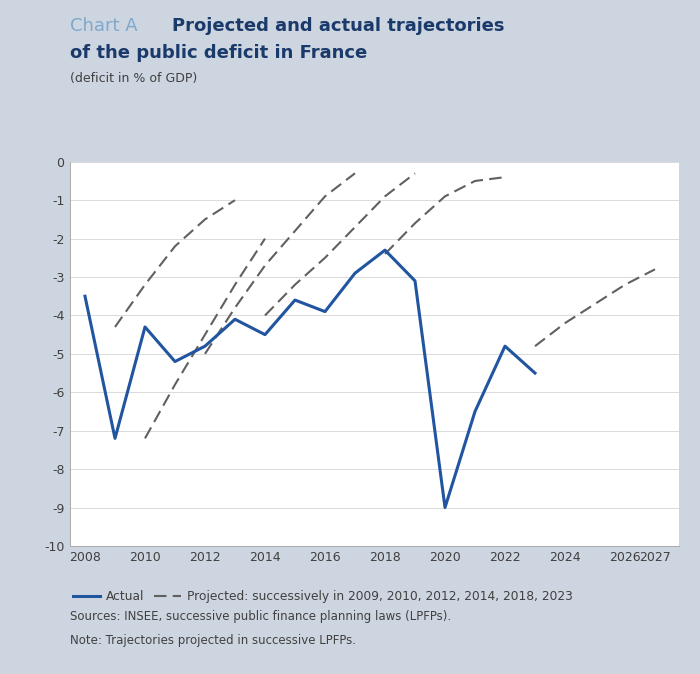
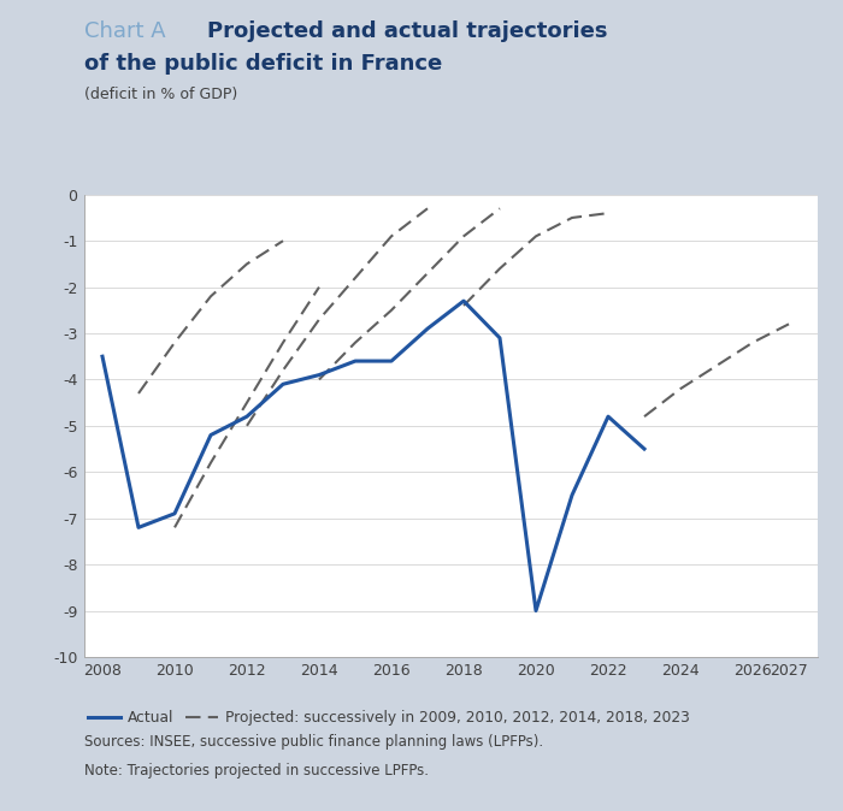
Actual/2010: -4.3 -> -6.9
Actual/2014: -4.5 -> -3.9
Actual/2016: -3.9 -> -3.6
